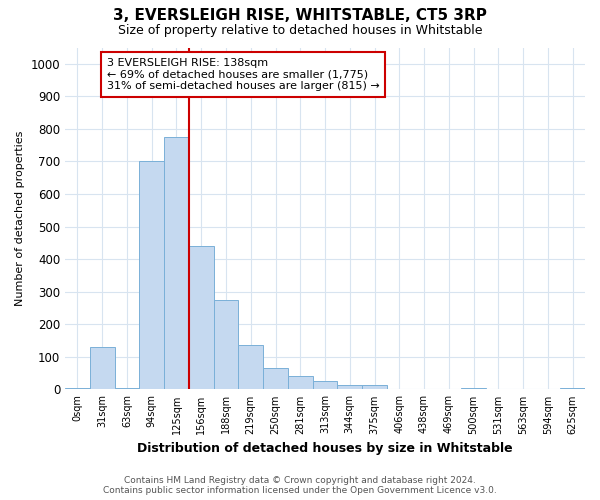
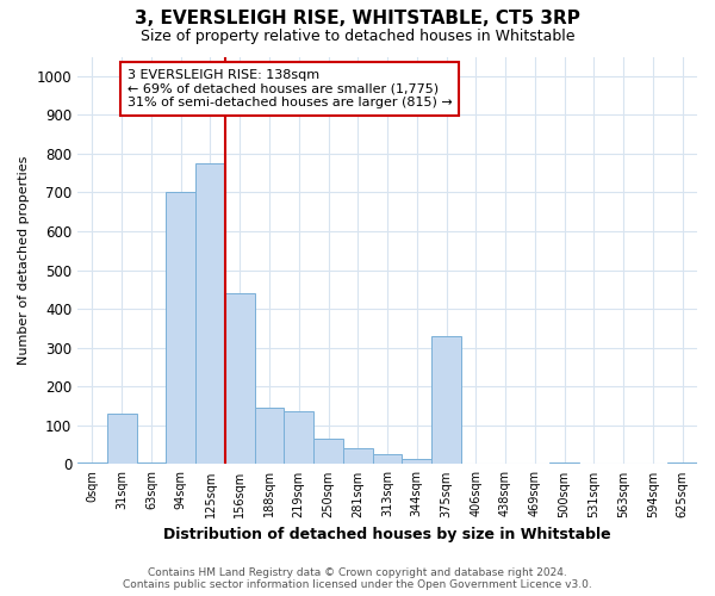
188sqm: 275 -> 145
375sqm: 15 -> 330
